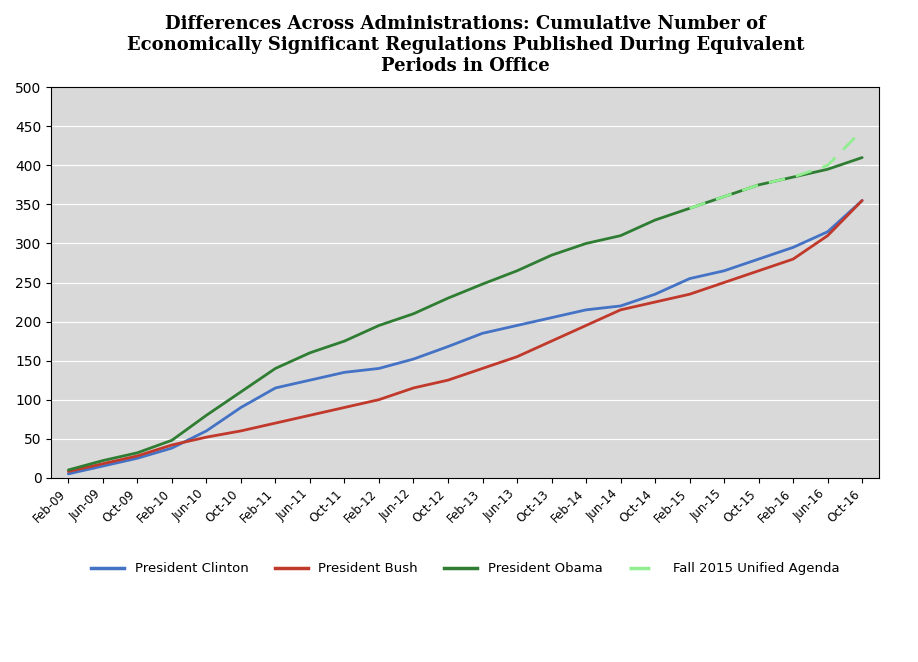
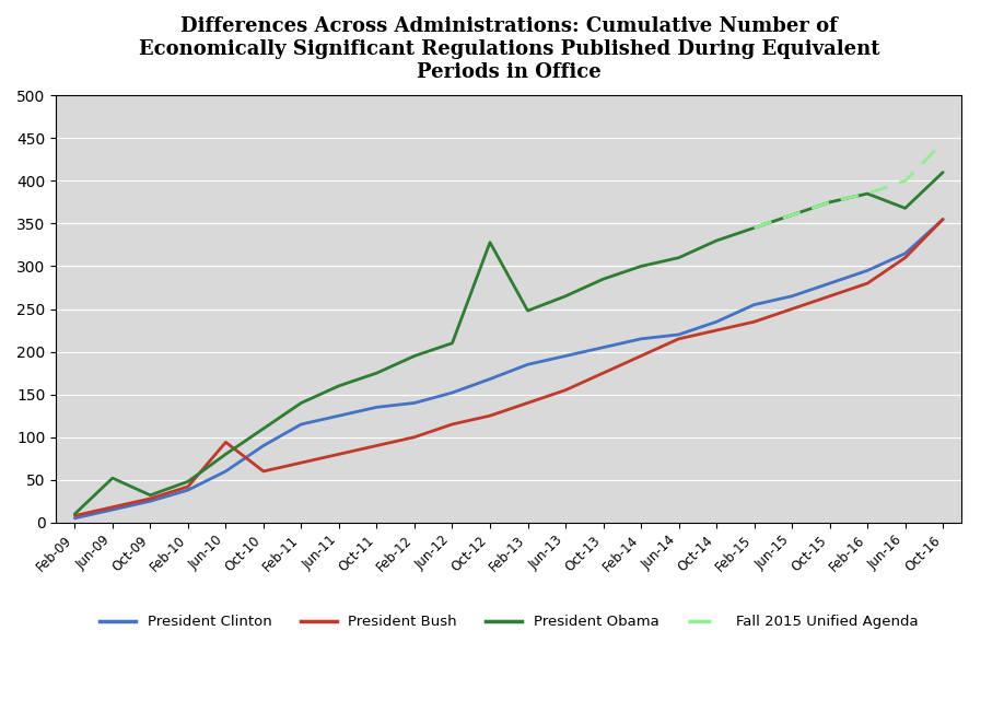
President Obama/Jun-09: 22 -> 52
President Bush/Jun-10: 52 -> 94
President Obama/Oct-12: 230 -> 328
President Obama/Jun-16: 395 -> 368
